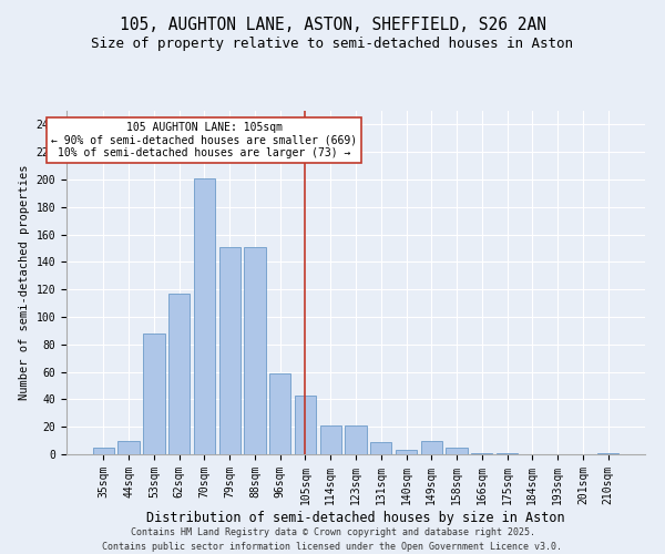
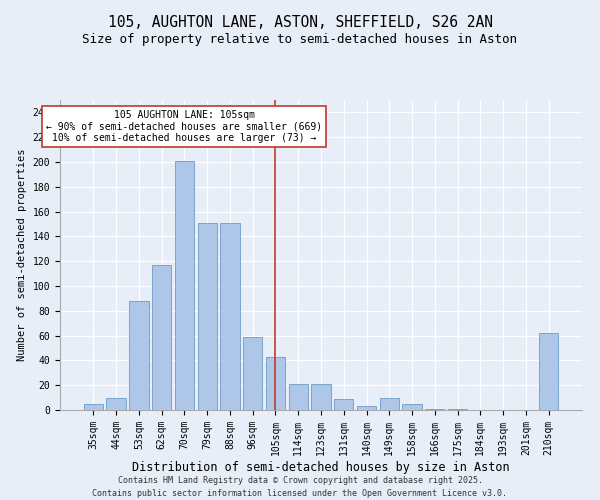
210sqm: 1 -> 62
